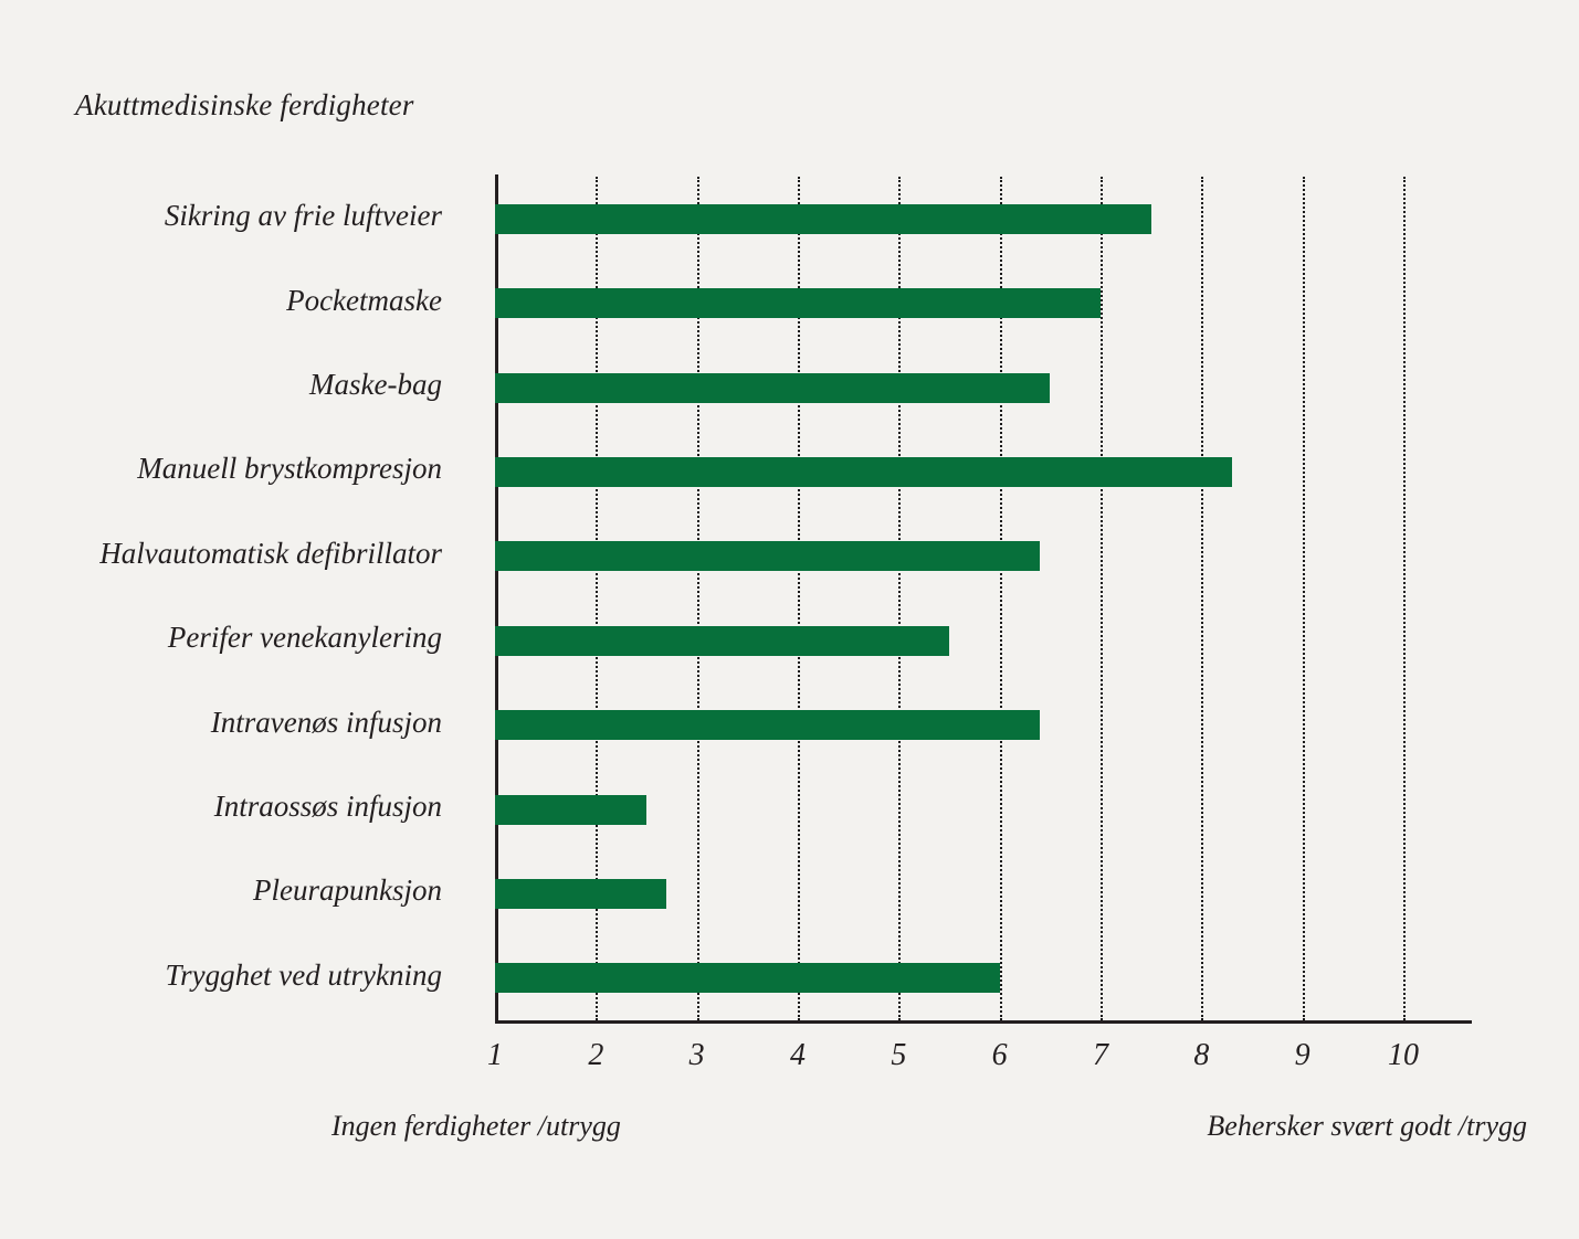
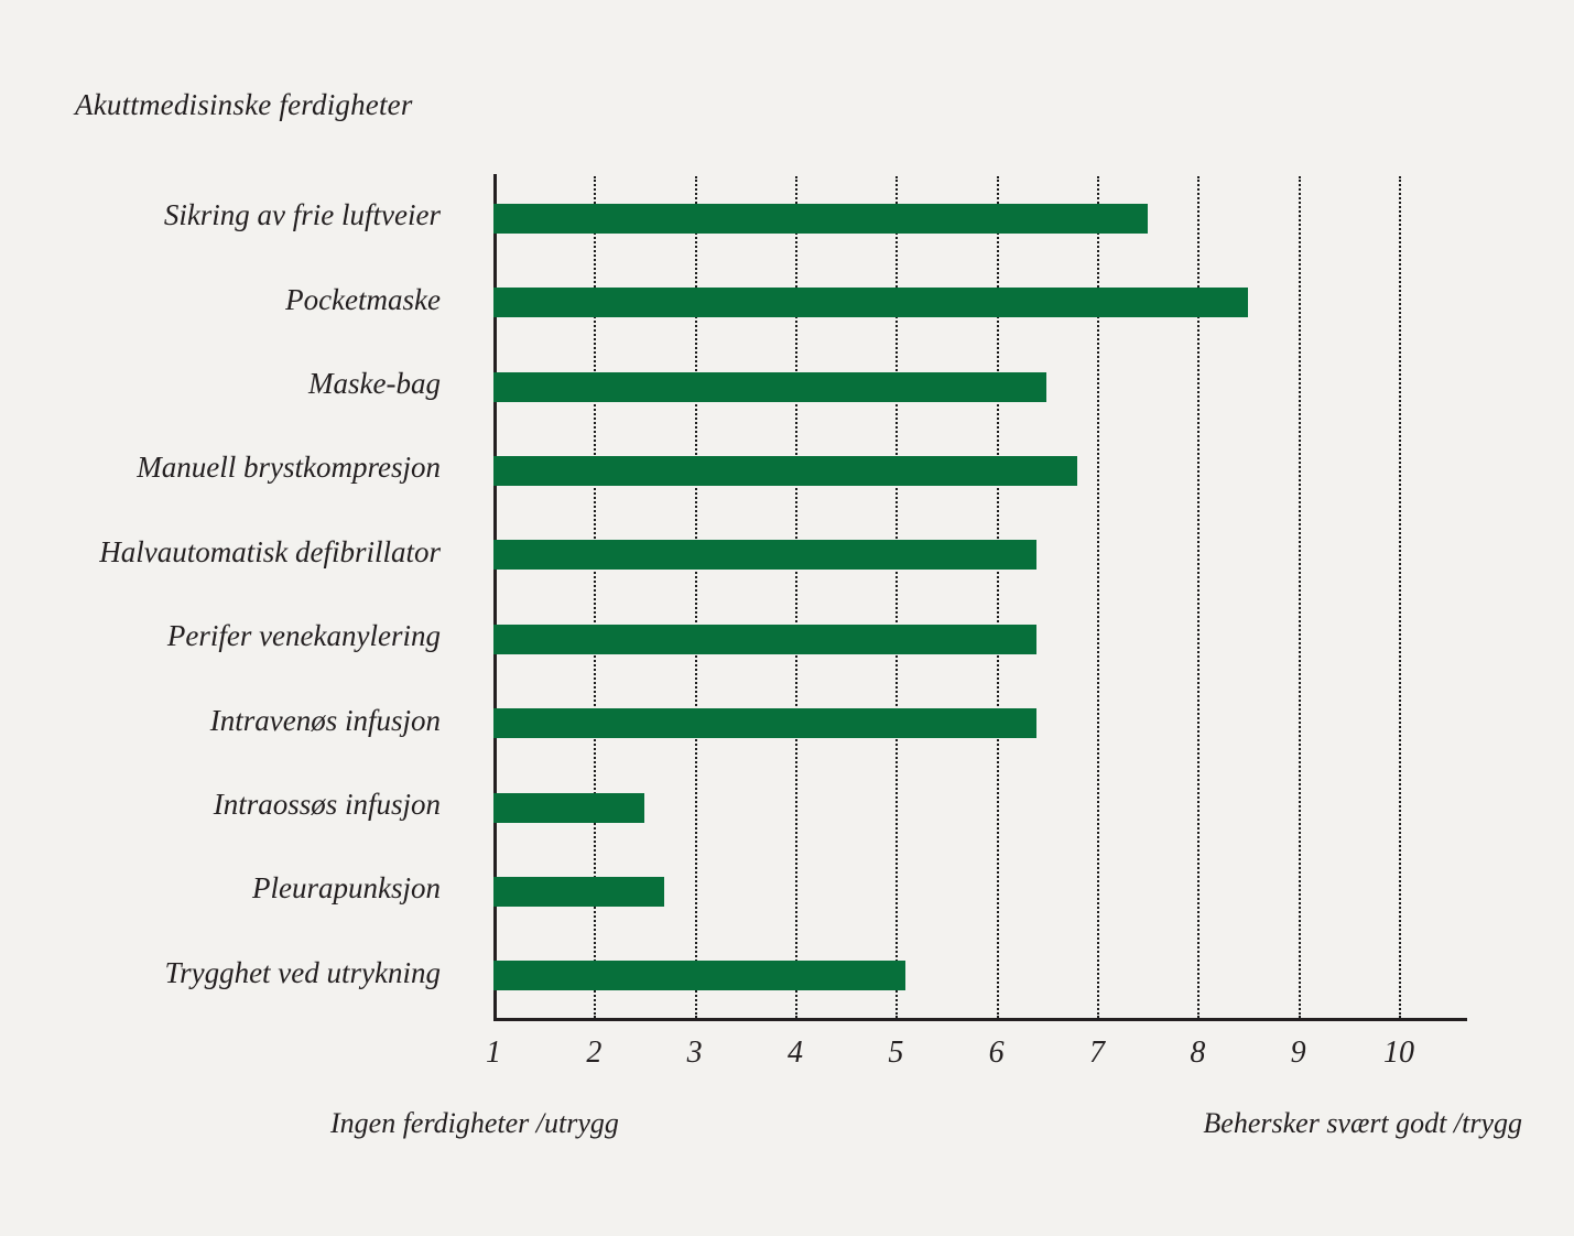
Pocketmaske: 7.0 -> 8.5
Manuell brystkompresjon: 8.3 -> 6.8
Perifer venekanylering: 5.5 -> 6.4
Trygghet ved utrykning: 6.0 -> 5.1
